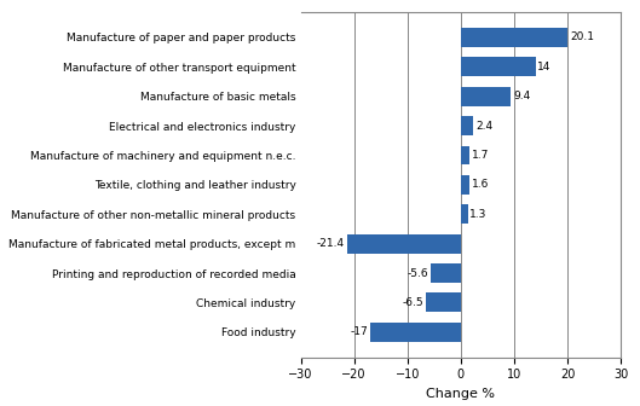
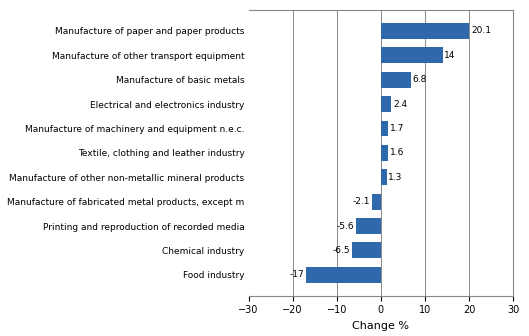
Manufacture of basic metals: 9.4 -> 6.8
Manufacture of fabricated metal products, except m: -21.4 -> -2.1
